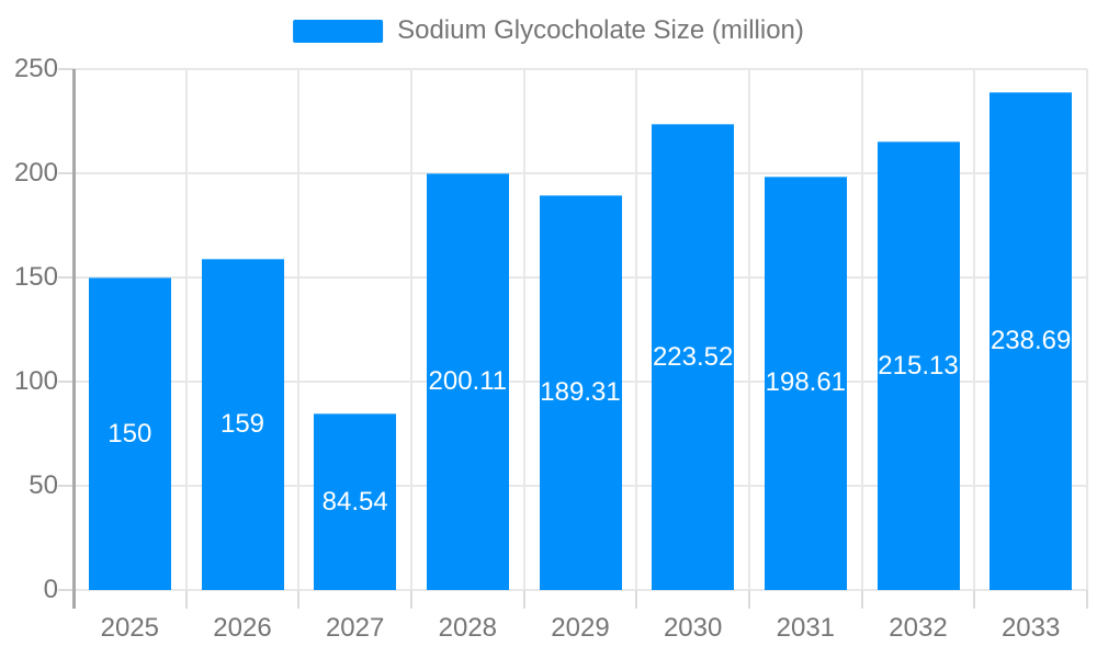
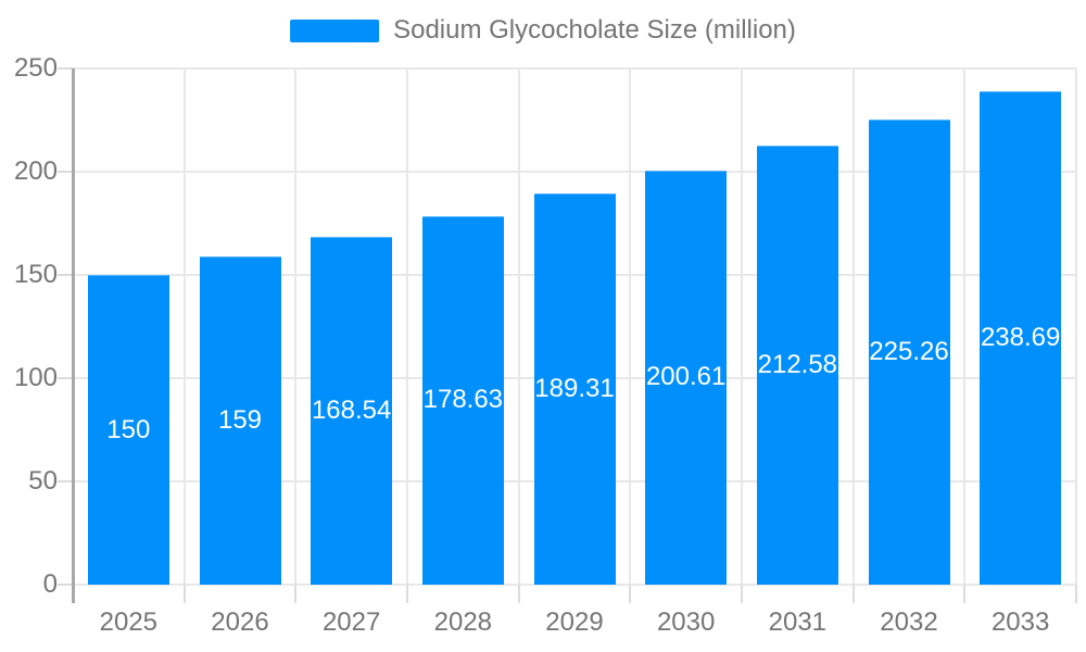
2027: 84.54 -> 168.54
2028: 200.11 -> 178.63
2030: 223.52 -> 200.61
2031: 198.61 -> 212.58
2032: 215.13 -> 225.26
